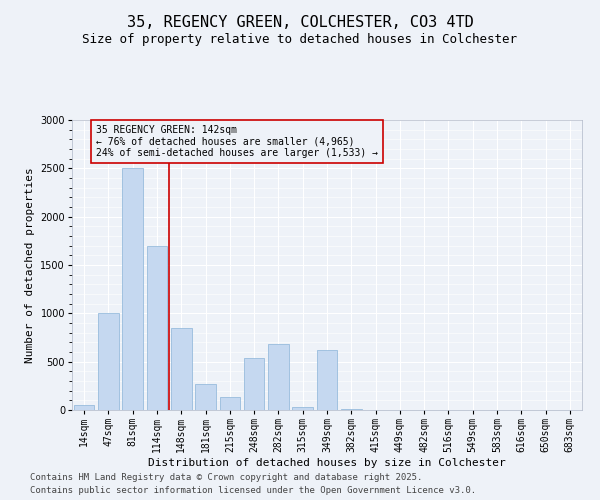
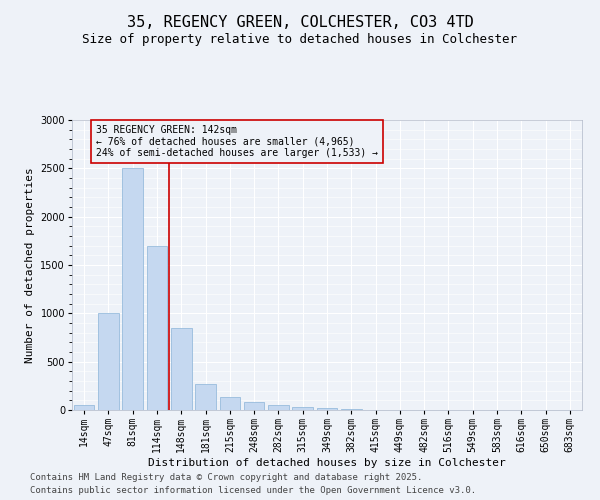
248sqm: 540 -> 80
282sqm: 680 -> 50
349sqm: 620 -> 20
